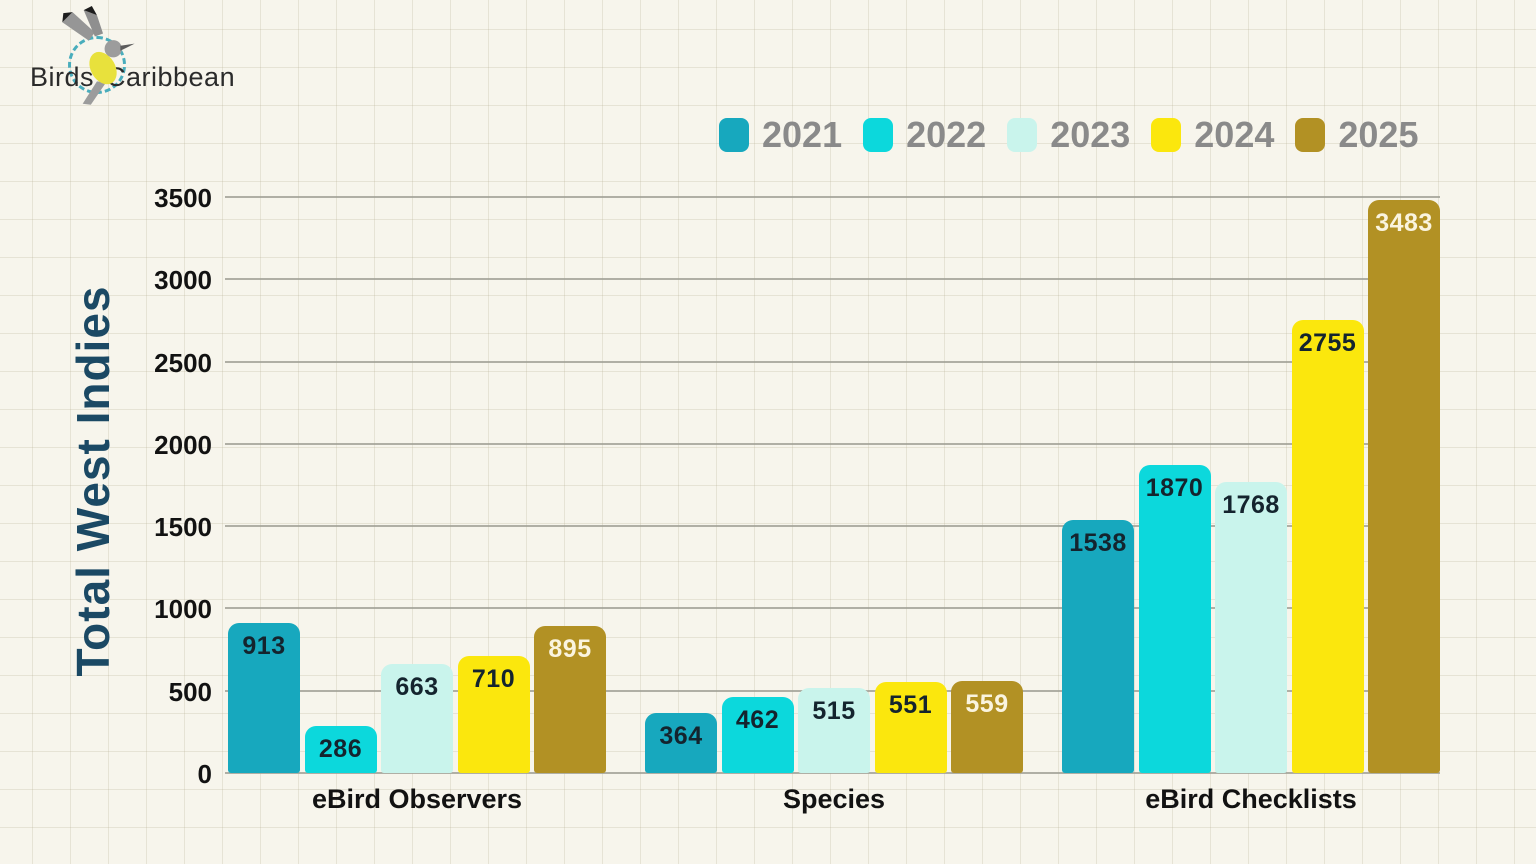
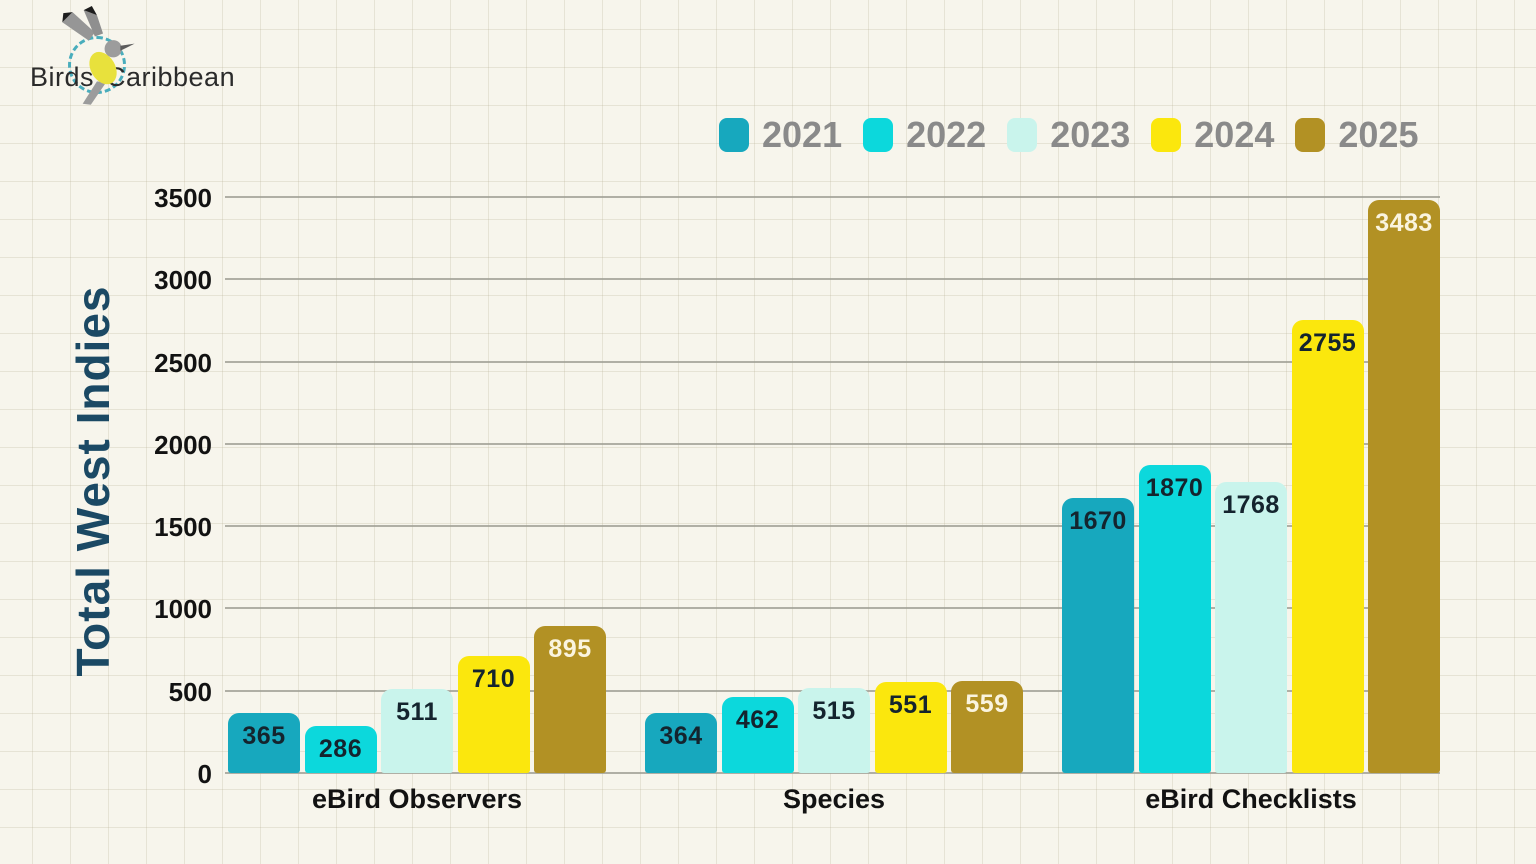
2021/eBird Observers: 913 -> 365
2023/eBird Observers: 663 -> 511
2021/eBird Checklists: 1538 -> 1670
